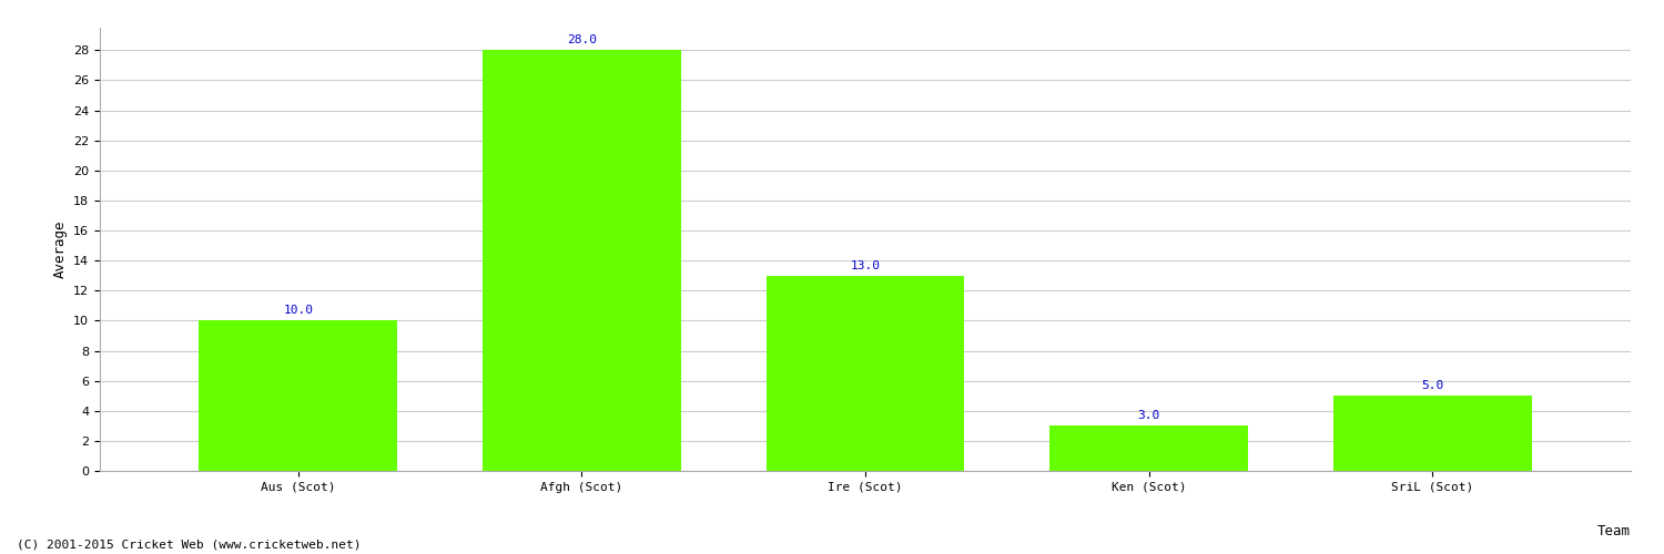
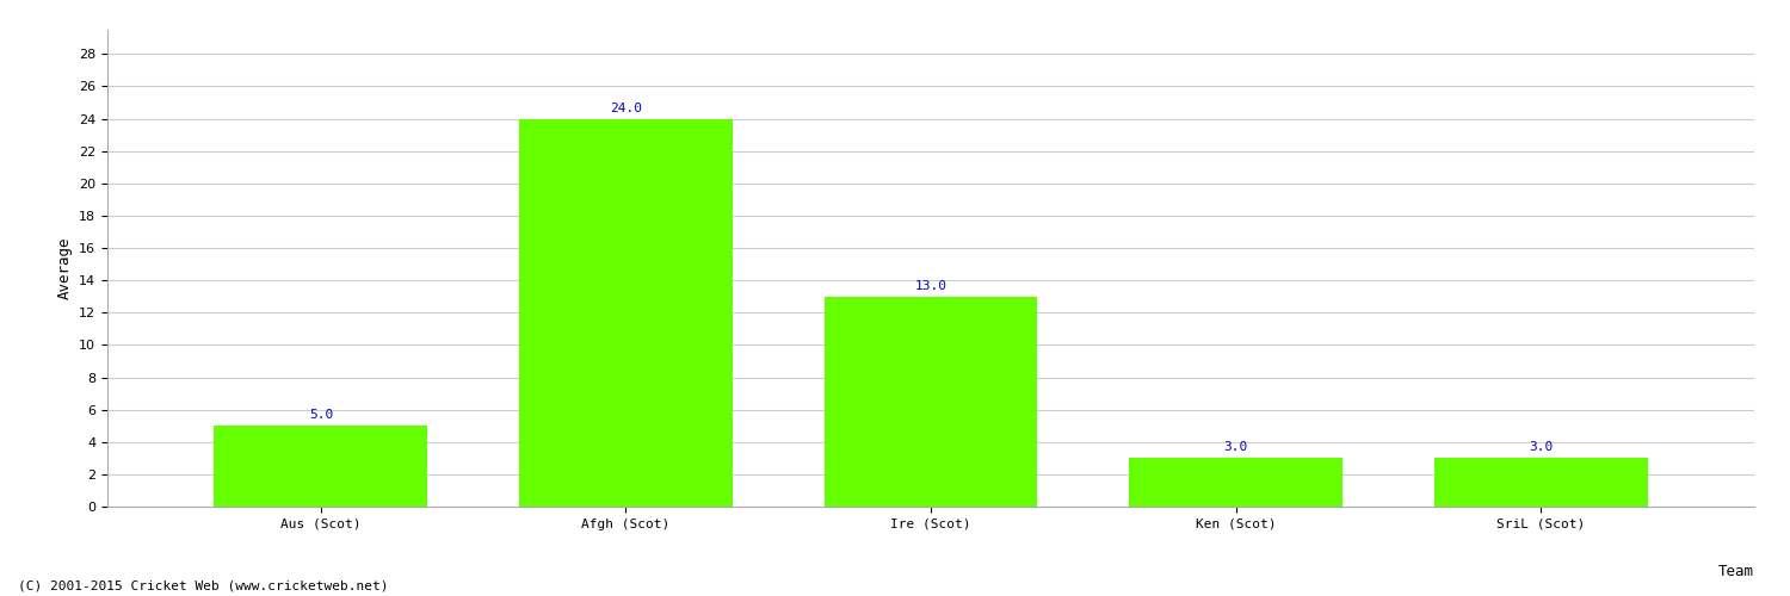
Aus (Scot): 10.0 -> 5.0
Afgh (Scot): 28.0 -> 24.0
SriL (Scot): 5.0 -> 3.0
